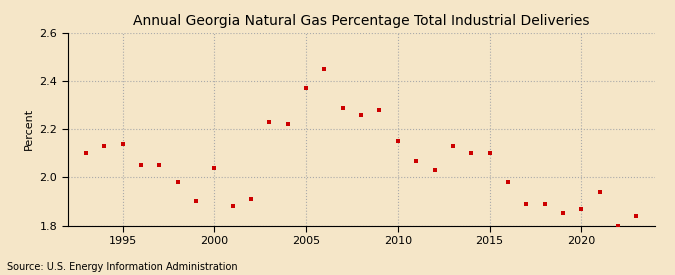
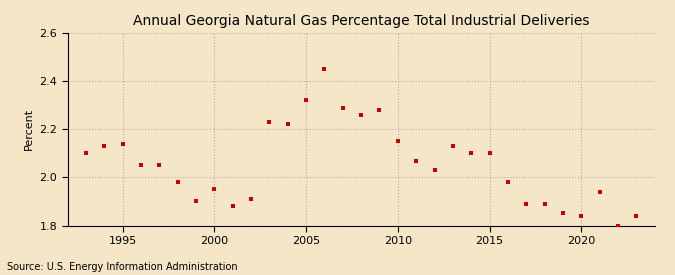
2000: 2.04 -> 1.95
2005: 2.37 -> 2.32
2020: 1.87 -> 1.84
